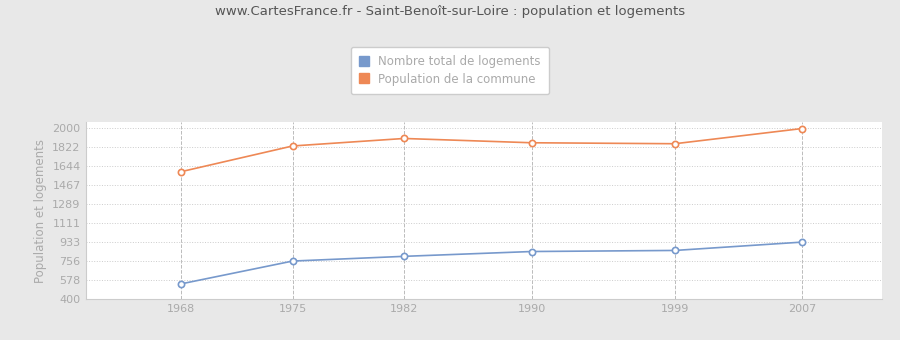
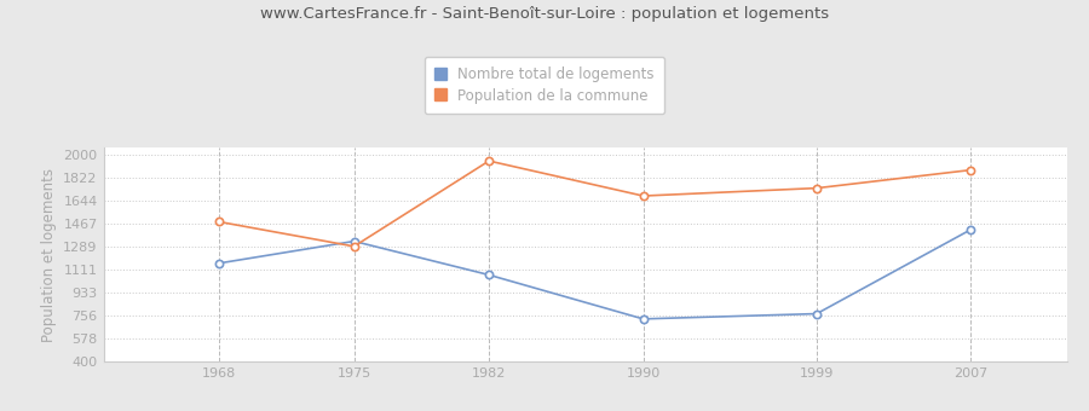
Nombre total de logements/1968: 540 -> 1160
Population de la commune/1968: 1590 -> 1480
Nombre total de logements/1975: 760 -> 1330
Population de la commune/1975: 1830 -> 1290
Nombre total de logements/1982: 800 -> 1070
Population de la commune/1982: 1900 -> 1950
Nombre total de logements/1990: 840 -> 730
Population de la commune/1990: 1860 -> 1680
Nombre total de logements/1999: 860 -> 770
Population de la commune/1999: 1850 -> 1740
Nombre total de logements/2007: 930 -> 1420
Population de la commune/2007: 1990 -> 1880
